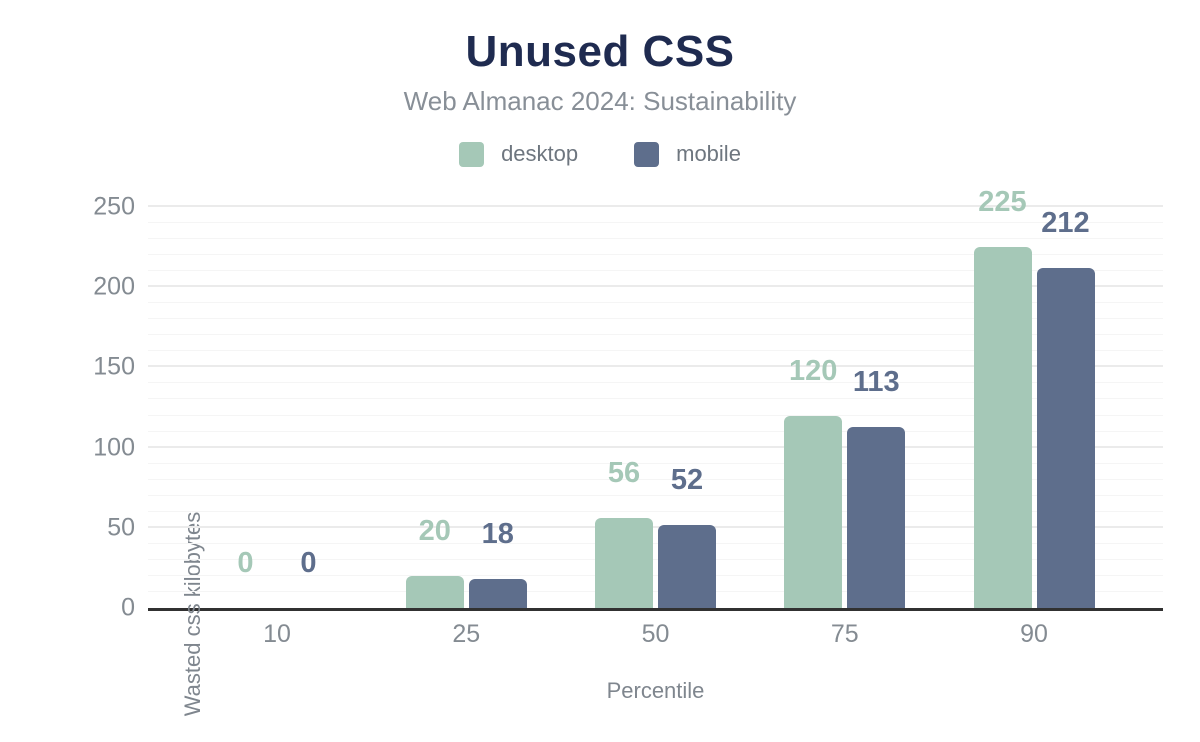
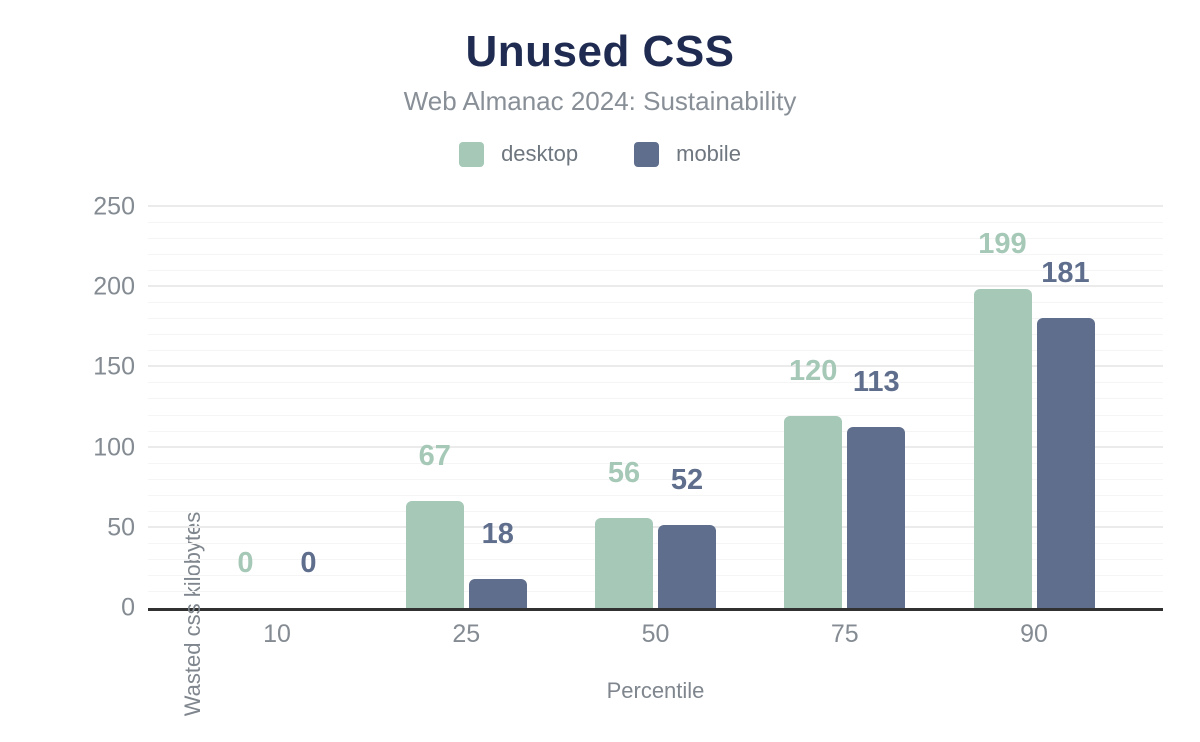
desktop/25: 20 -> 67
desktop/90: 225 -> 199
mobile/90: 212 -> 181
